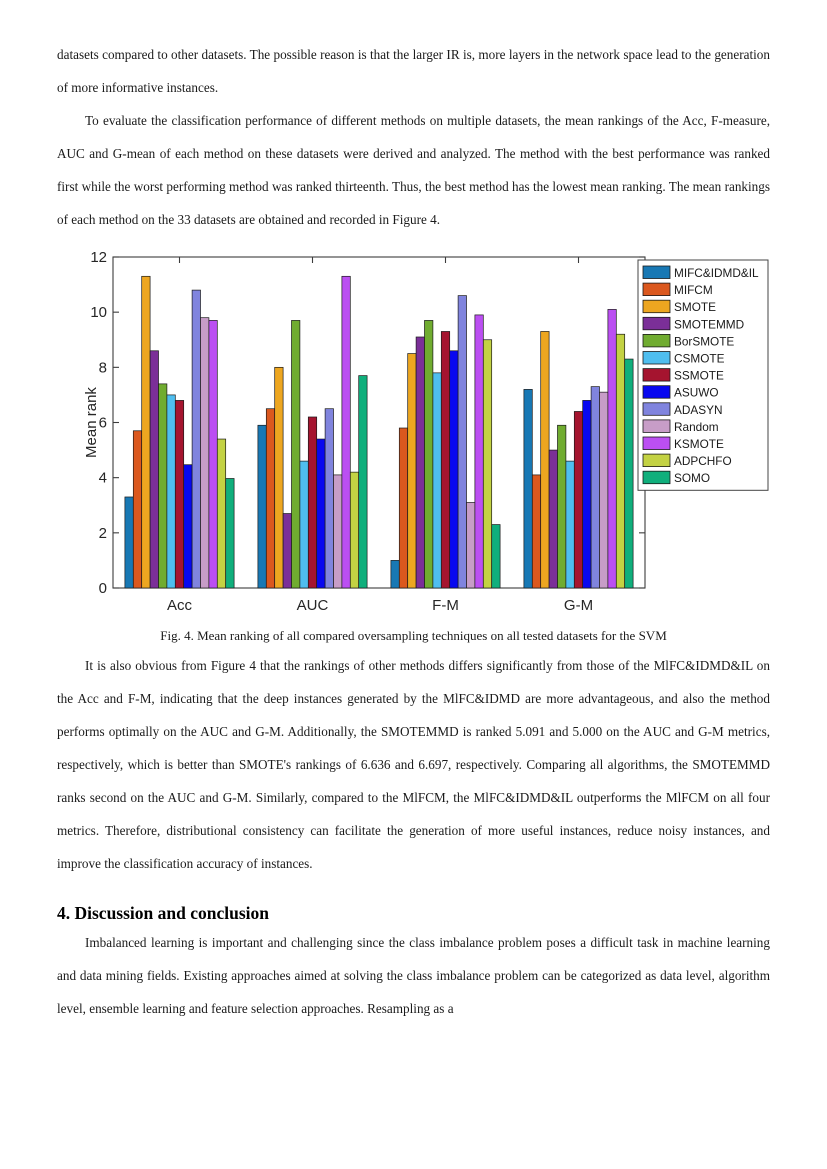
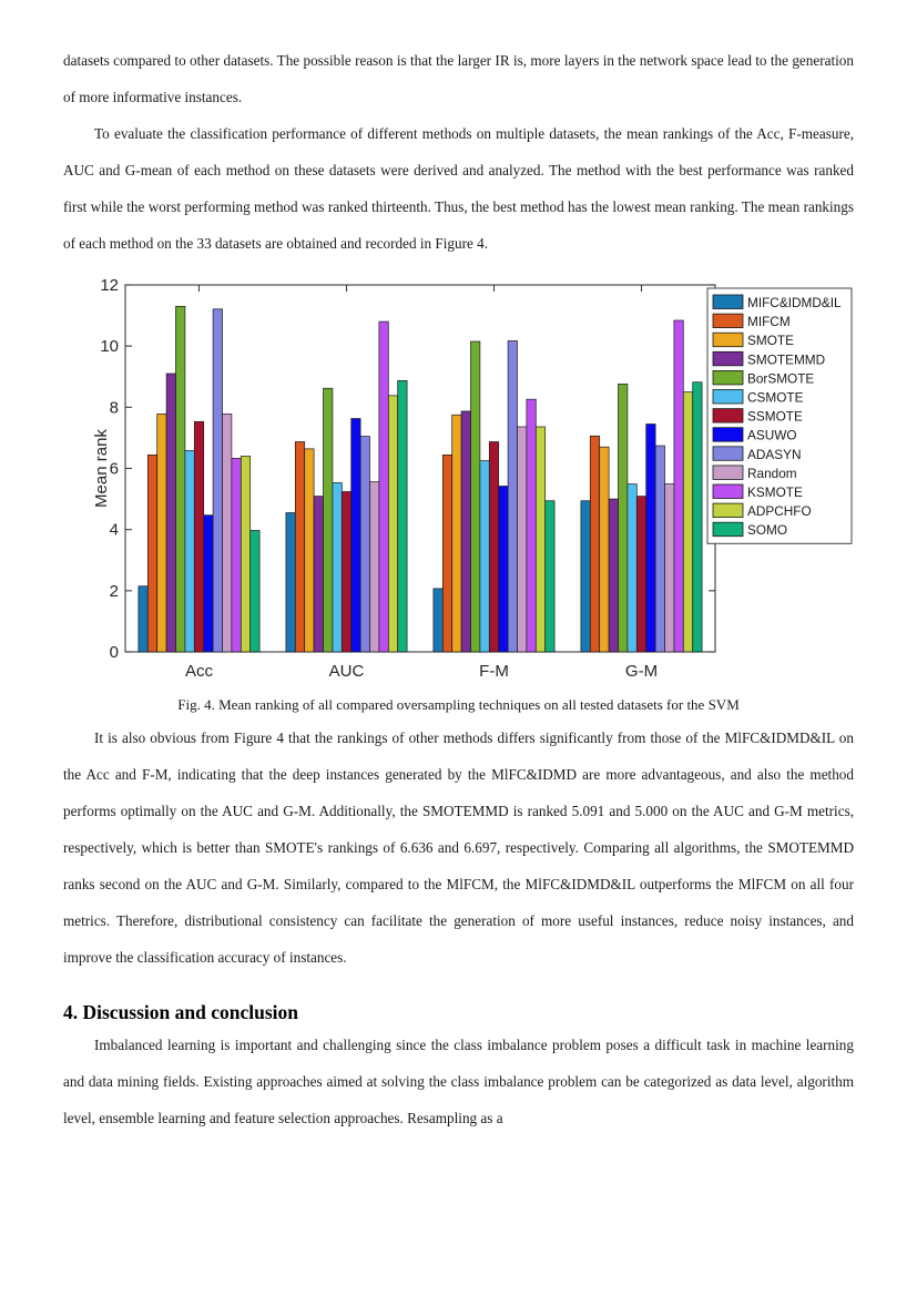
MIFC&IDMD&IL/Acc: 3.3 -> 2.1
MIFCM/Acc: 5.7 -> 6.4
SMOTE/Acc: 11.3 -> 7.8
SMOTEMMD/Acc: 8.6 -> 9.1
BorSMOTE/Acc: 7.4 -> 11.3
CSMOTE/Acc: 7.0 -> 6.6
SSMOTE/Acc: 6.8 -> 7.5
ADASYN/Acc: 10.8 -> 11.2
Random/Acc: 9.8 -> 7.8
KSMOTE/Acc: 9.7 -> 6.3
ADPCHFO/Acc: 5.4 -> 6.4
MIFC&IDMD&IL/AUC: 5.9 -> 4.5
MIFCM/AUC: 6.5 -> 6.9
SMOTE/AUC: 8.0 -> 6.6
SMOTEMMD/AUC: 2.7 -> 5.1
BorSMOTE/AUC: 9.7 -> 8.6
CSMOTE/AUC: 4.6 -> 5.5
SSMOTE/AUC: 6.2 -> 5.2
ASUWO/AUC: 5.4 -> 7.6
ADASYN/AUC: 6.5 -> 7.0
Random/AUC: 4.1 -> 5.6
KSMOTE/AUC: 11.3 -> 10.8
ADPCHFO/AUC: 4.2 -> 8.4
SOMO/AUC: 7.7 -> 8.9
MIFC&IDMD&IL/F-M: 1.0 -> 2.1
MIFCM/F-M: 5.8 -> 6.4
SMOTE/F-M: 8.5 -> 7.8
SMOTEMMD/F-M: 9.1 -> 7.9
BorSMOTE/F-M: 9.7 -> 10.2
CSMOTE/F-M: 7.8 -> 6.2
SSMOTE/F-M: 9.3 -> 6.9
ASUWO/F-M: 8.6 -> 5.4
ADASYN/F-M: 10.6 -> 10.2
Random/F-M: 3.1 -> 7.4
KSMOTE/F-M: 9.9 -> 8.3
ADPCHFO/F-M: 9.0 -> 7.4
SOMO/F-M: 2.3 -> 4.9
MIFC&IDMD&IL/G-M: 7.2 -> 4.9
MIFCM/G-M: 4.1 -> 7.1
SMOTE/G-M: 9.3 -> 6.7
BorSMOTE/G-M: 5.9 -> 8.8
CSMOTE/G-M: 4.6 -> 5.5
SSMOTE/G-M: 6.4 -> 5.1
ASUWO/G-M: 6.8 -> 7.5
ADASYN/G-M: 7.3 -> 6.7
Random/G-M: 7.1 -> 5.5
KSMOTE/G-M: 10.1 -> 10.8
ADPCHFO/G-M: 9.2 -> 8.5
SOMO/G-M: 8.3 -> 8.8
